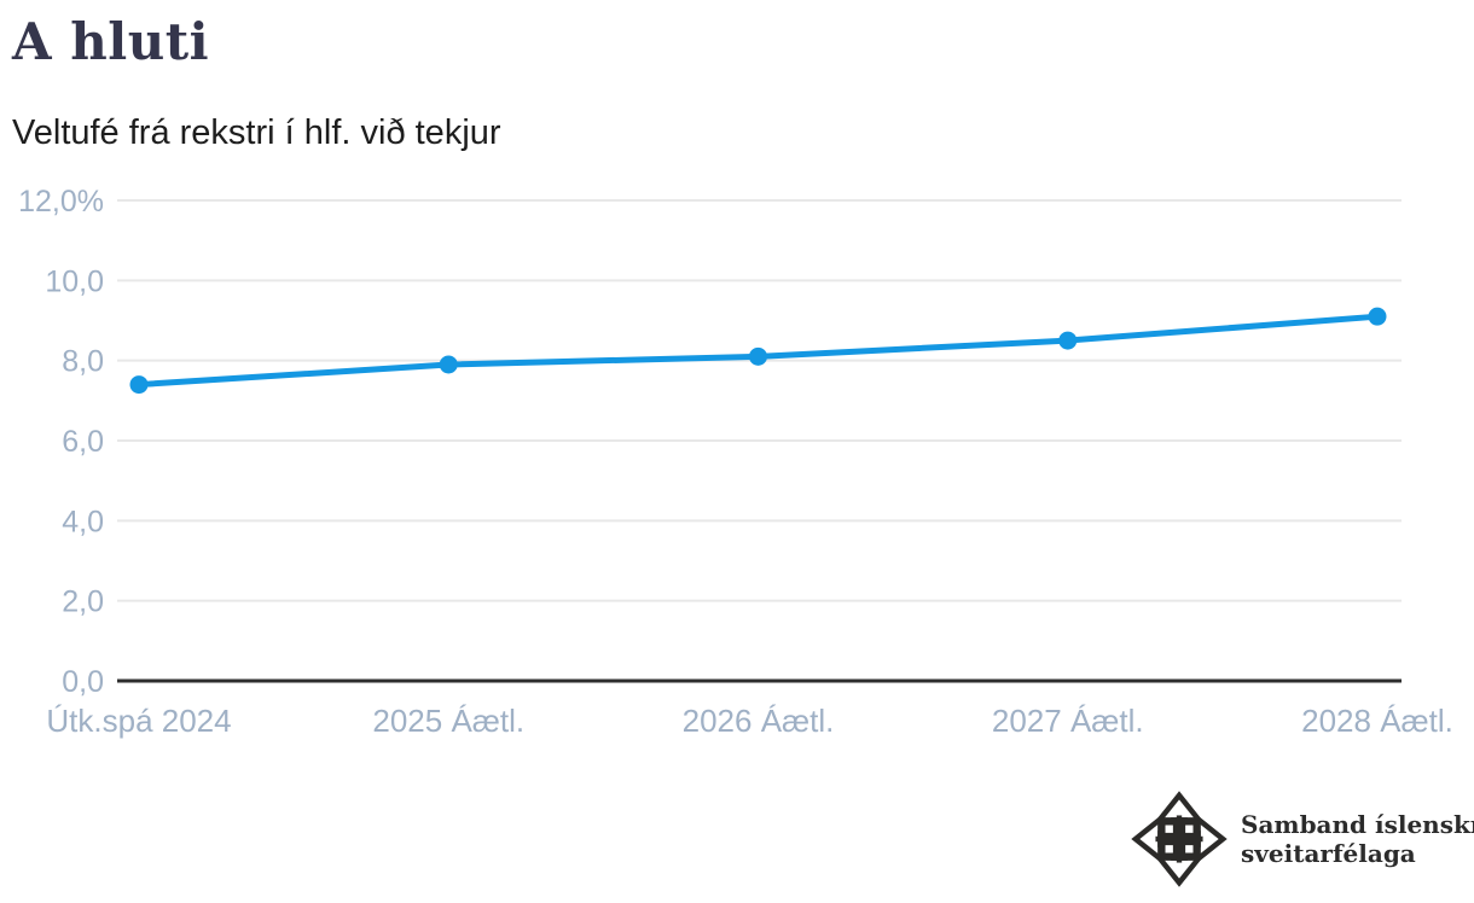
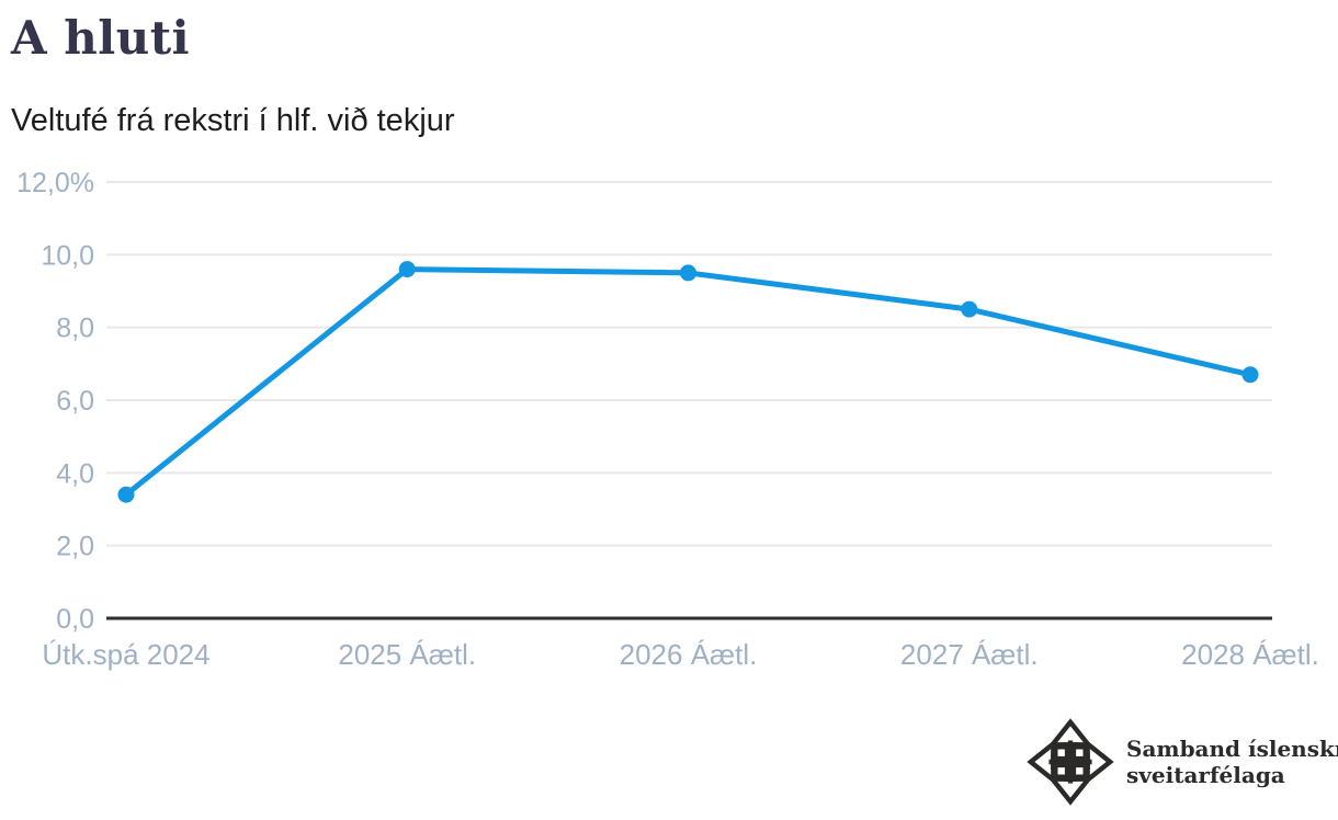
Útk.spá 2024: 7,4% -> 3,4%
2025 Áætl.: 7,9% -> 9,6%
2026 Áætl.: 8,1% -> 9,5%
2028 Áætl.: 9,1% -> 6,7%
